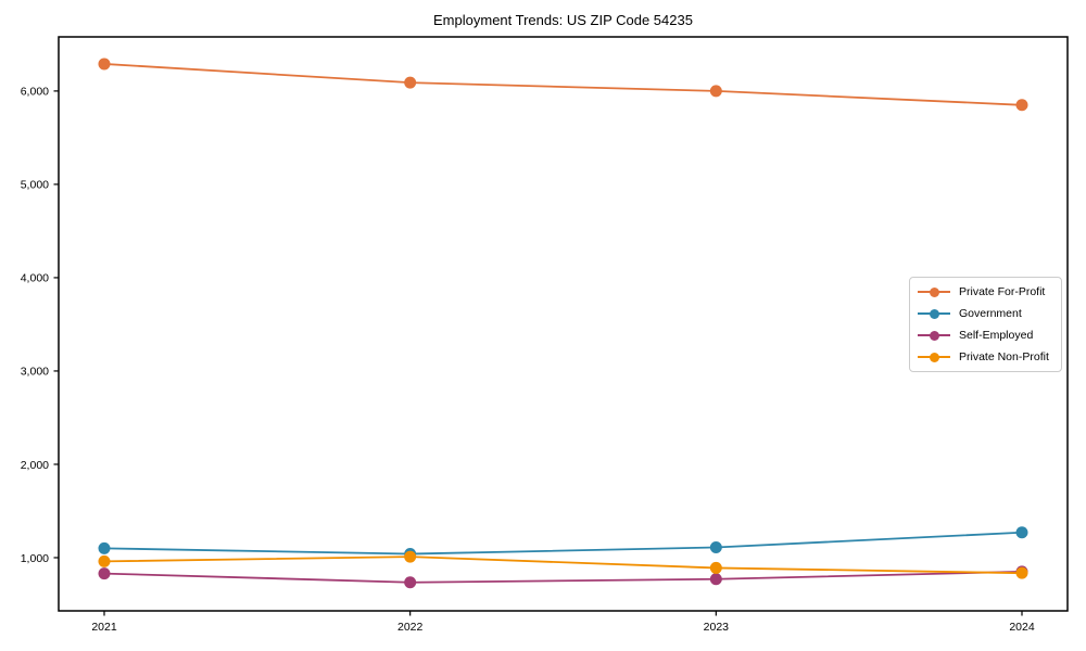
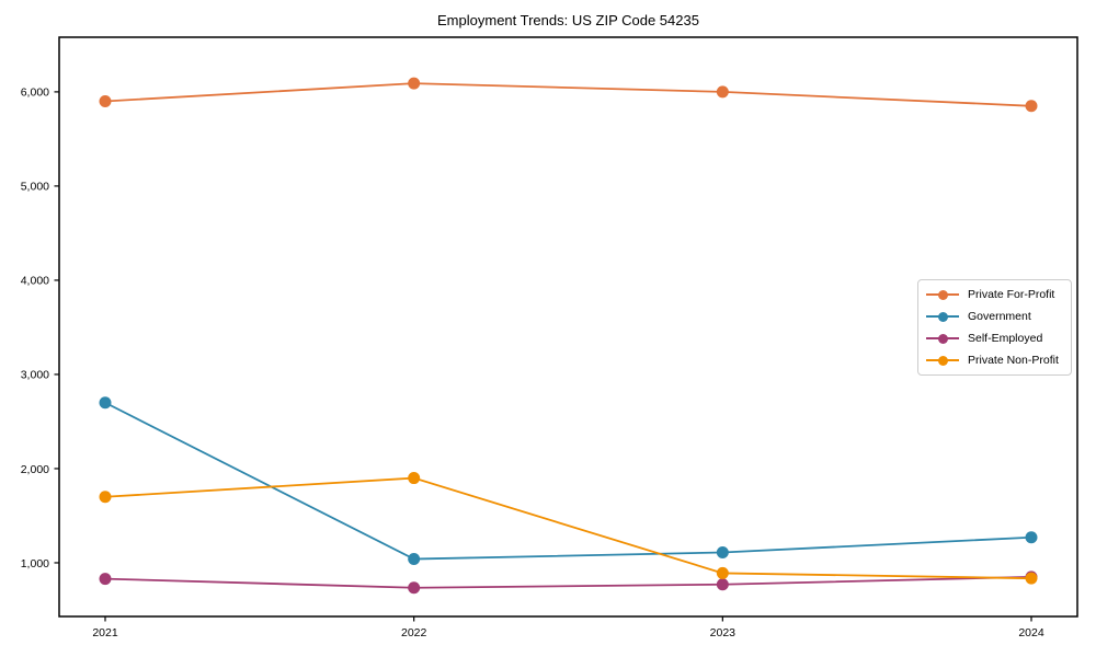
Private For-Profit/2021: 6300 -> 5900
Government/2021: 1100 -> 2700
Private Non-Profit/2021: 1000 -> 1700
Private Non-Profit/2022: 1000 -> 1900
